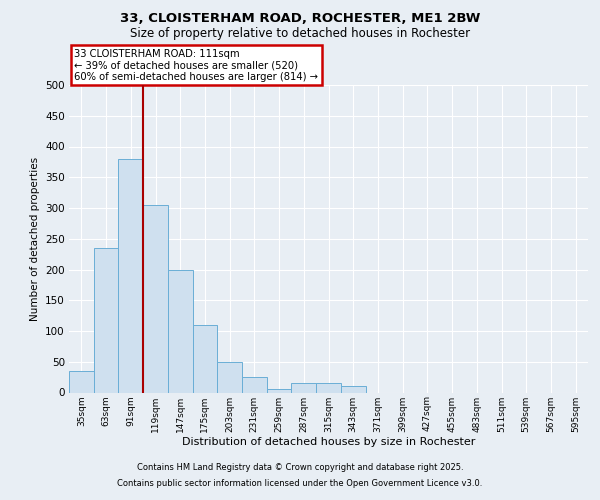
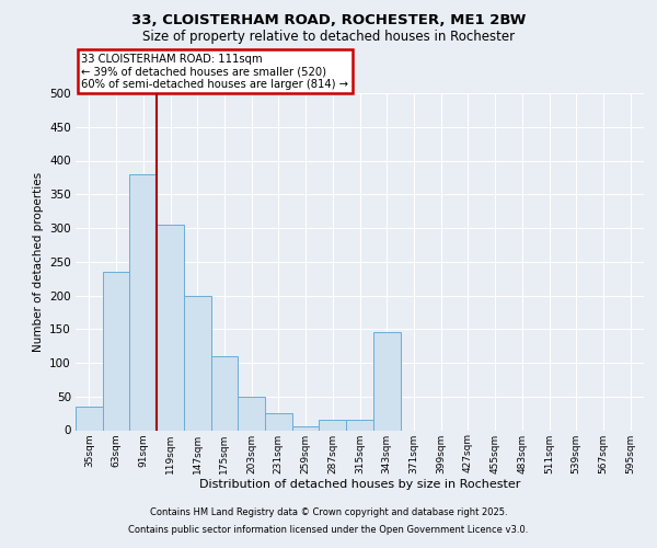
343sqm: 10 -> 146
